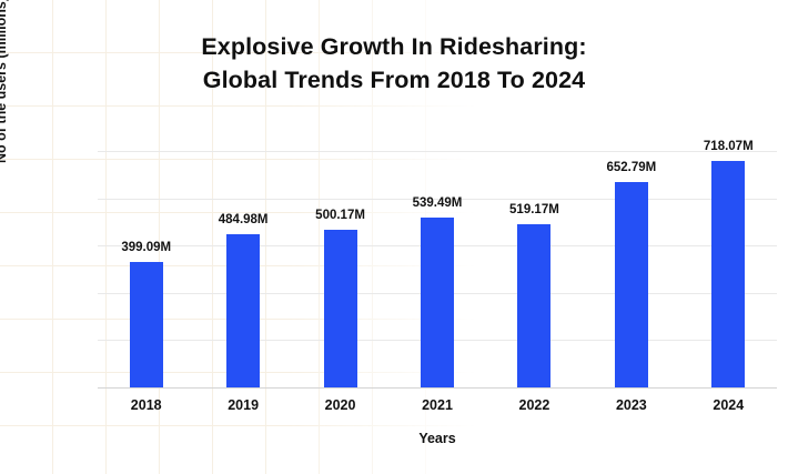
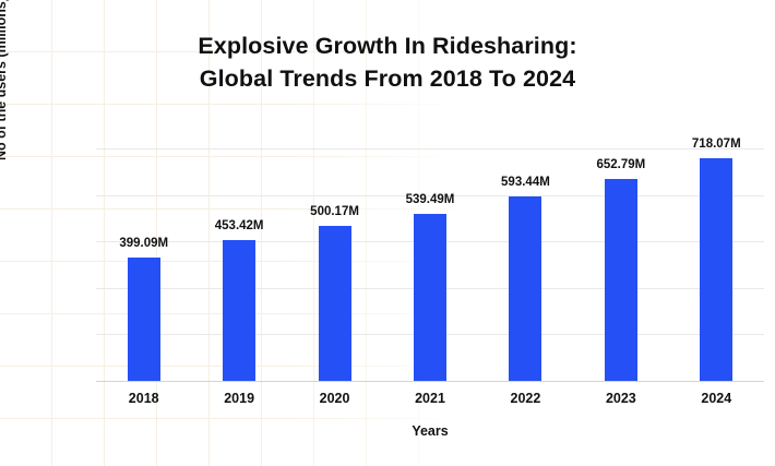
2019: 484.98M -> 453.42M
2022: 519.17M -> 593.44M
